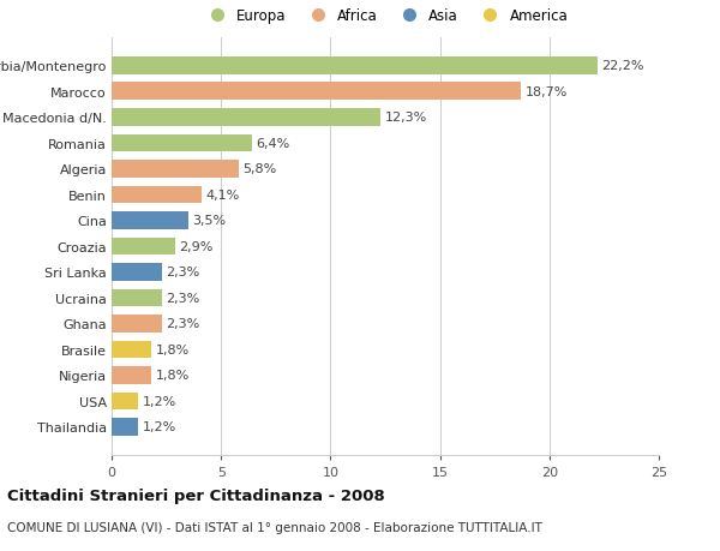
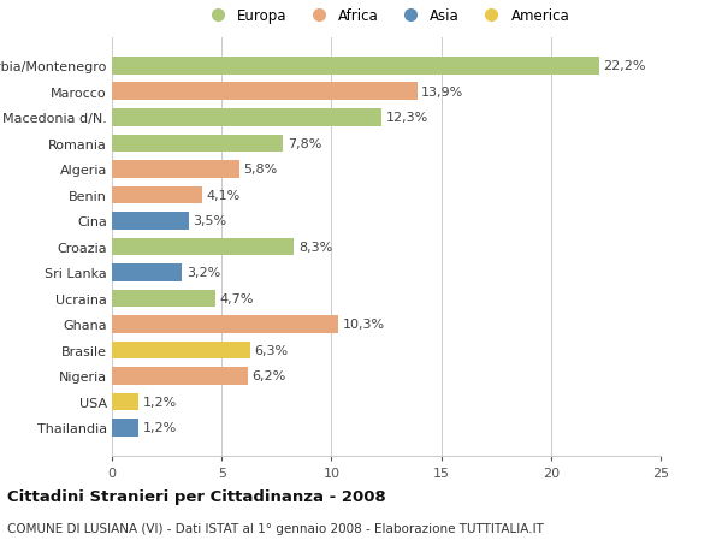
Marocco: 18,7% -> 13,9%
Romania: 6,4% -> 7,8%
Croazia: 2,9% -> 8,3%
Sri Lanka: 2,3% -> 3,2%
Ucraina: 2,3% -> 4,7%
Ghana: 2,3% -> 10,3%
Brasile: 1,8% -> 6,3%
Nigeria: 1,8% -> 6,2%
